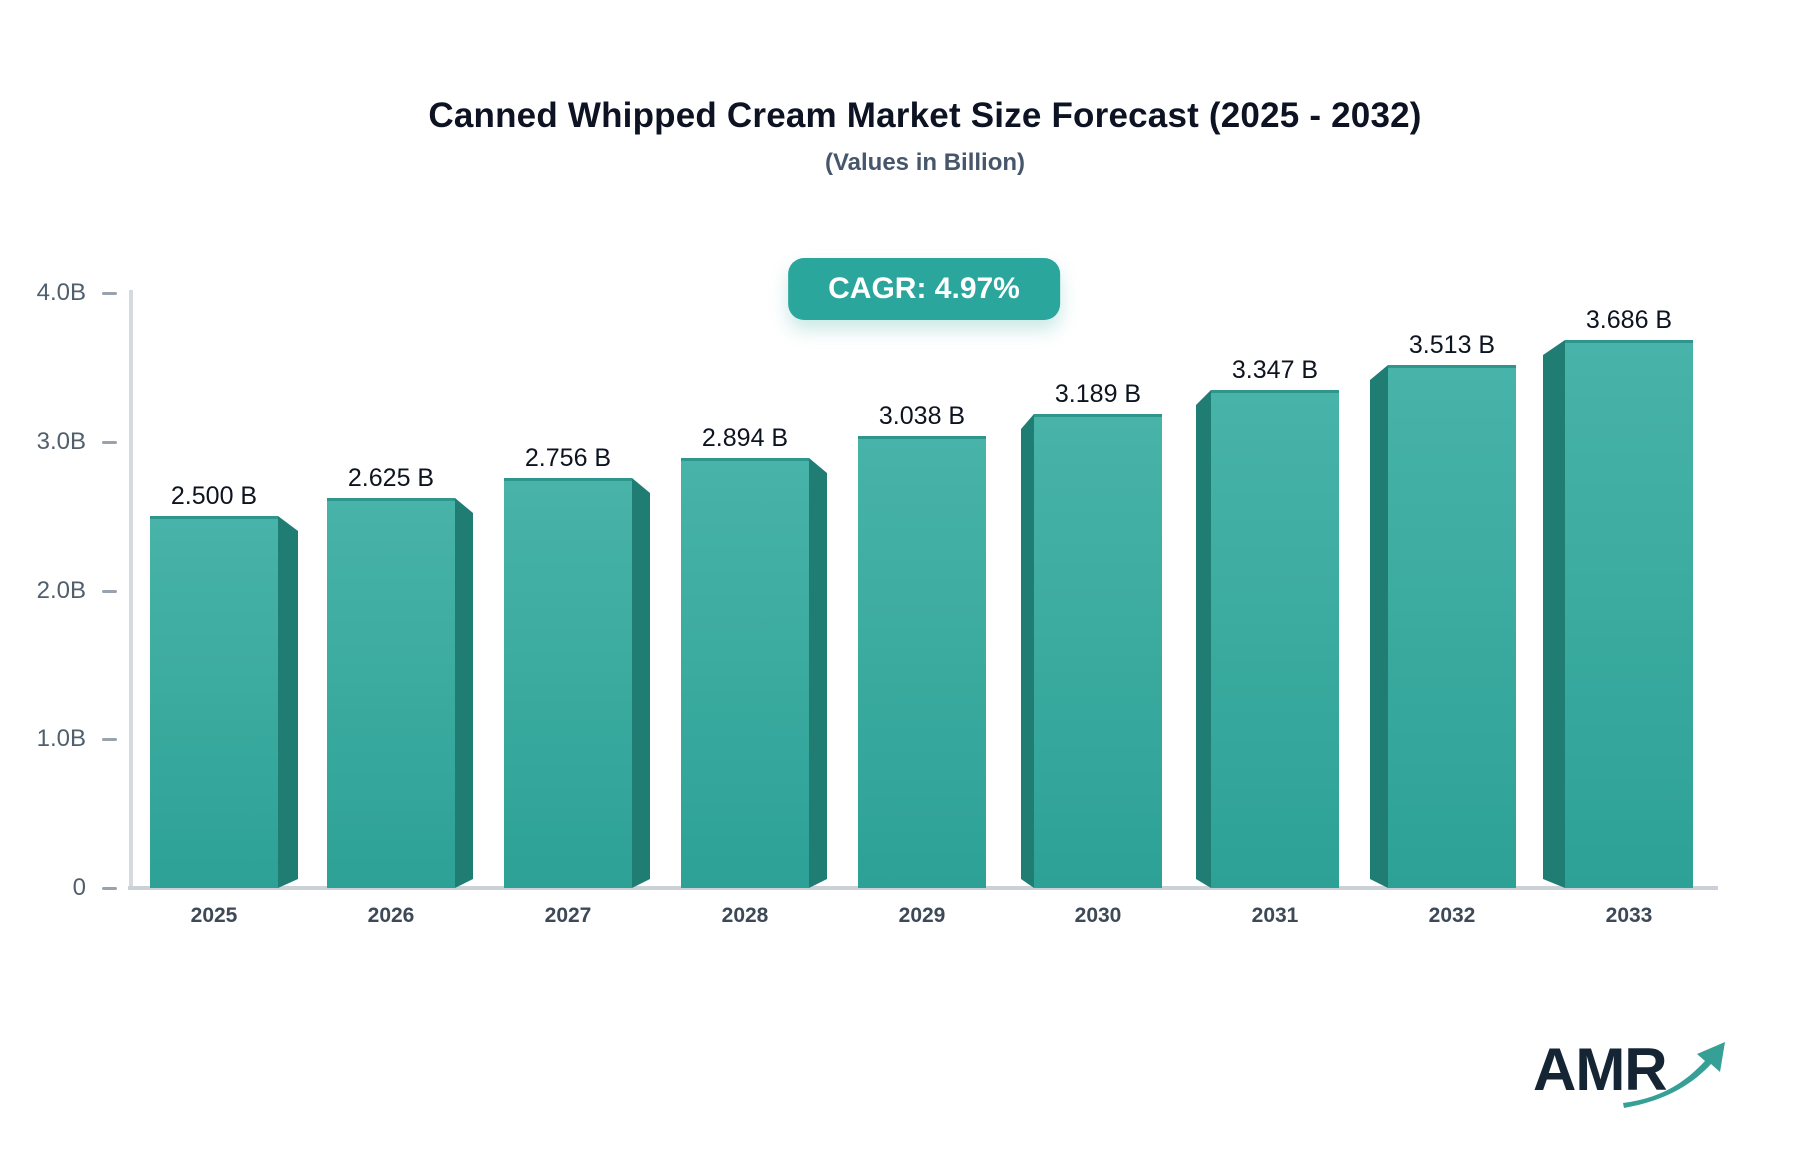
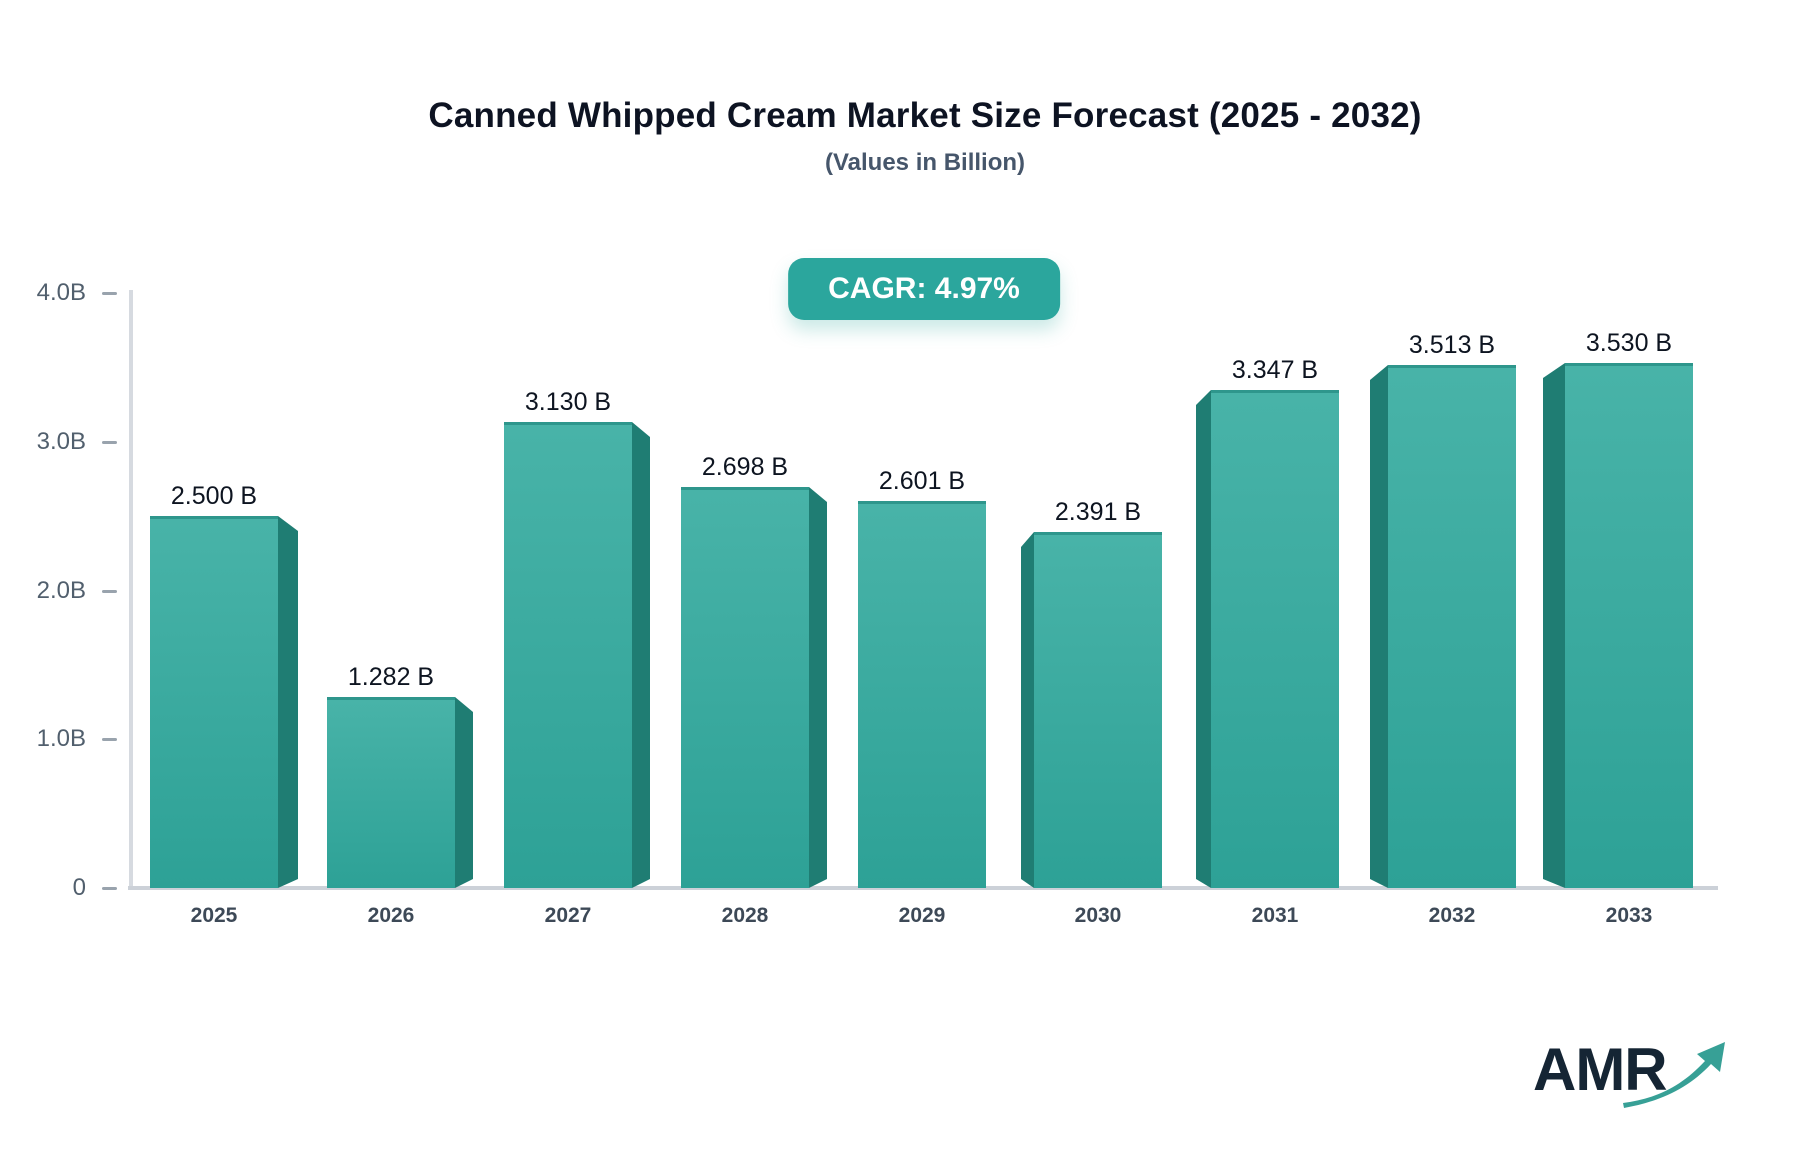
2026: 2.625 -> 1.282
2027: 2.756 -> 3.130
2028: 2.894 -> 2.698
2029: 3.038 -> 2.601
2030: 3.189 -> 2.391
2033: 3.686 -> 3.530
